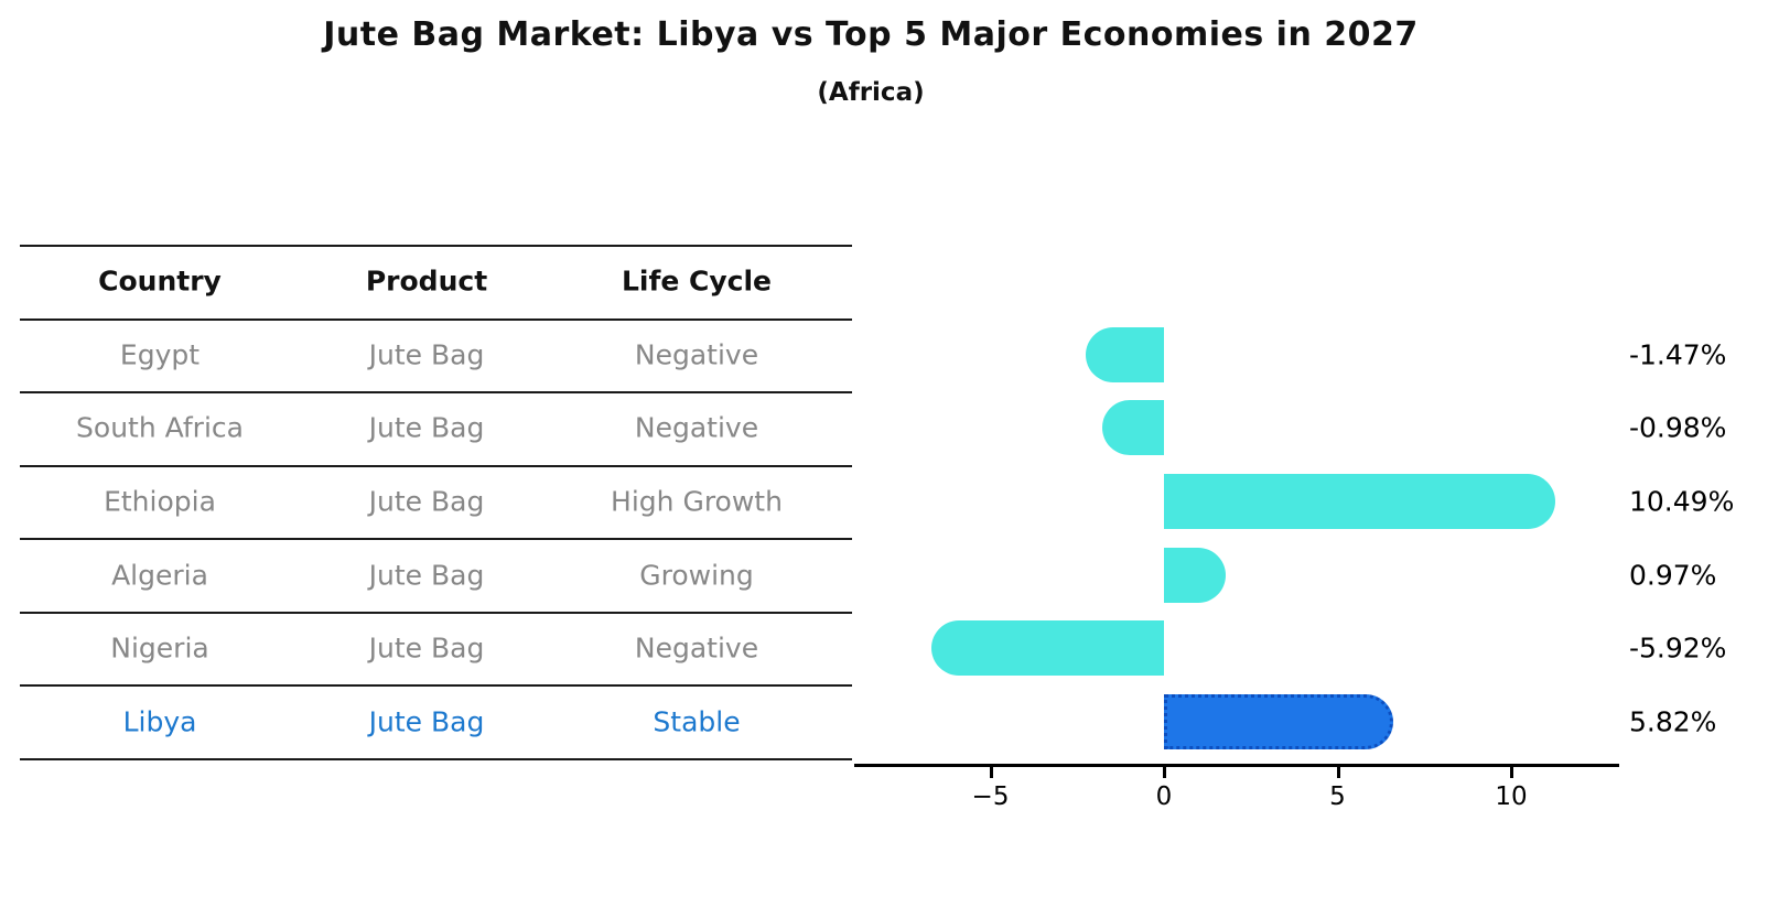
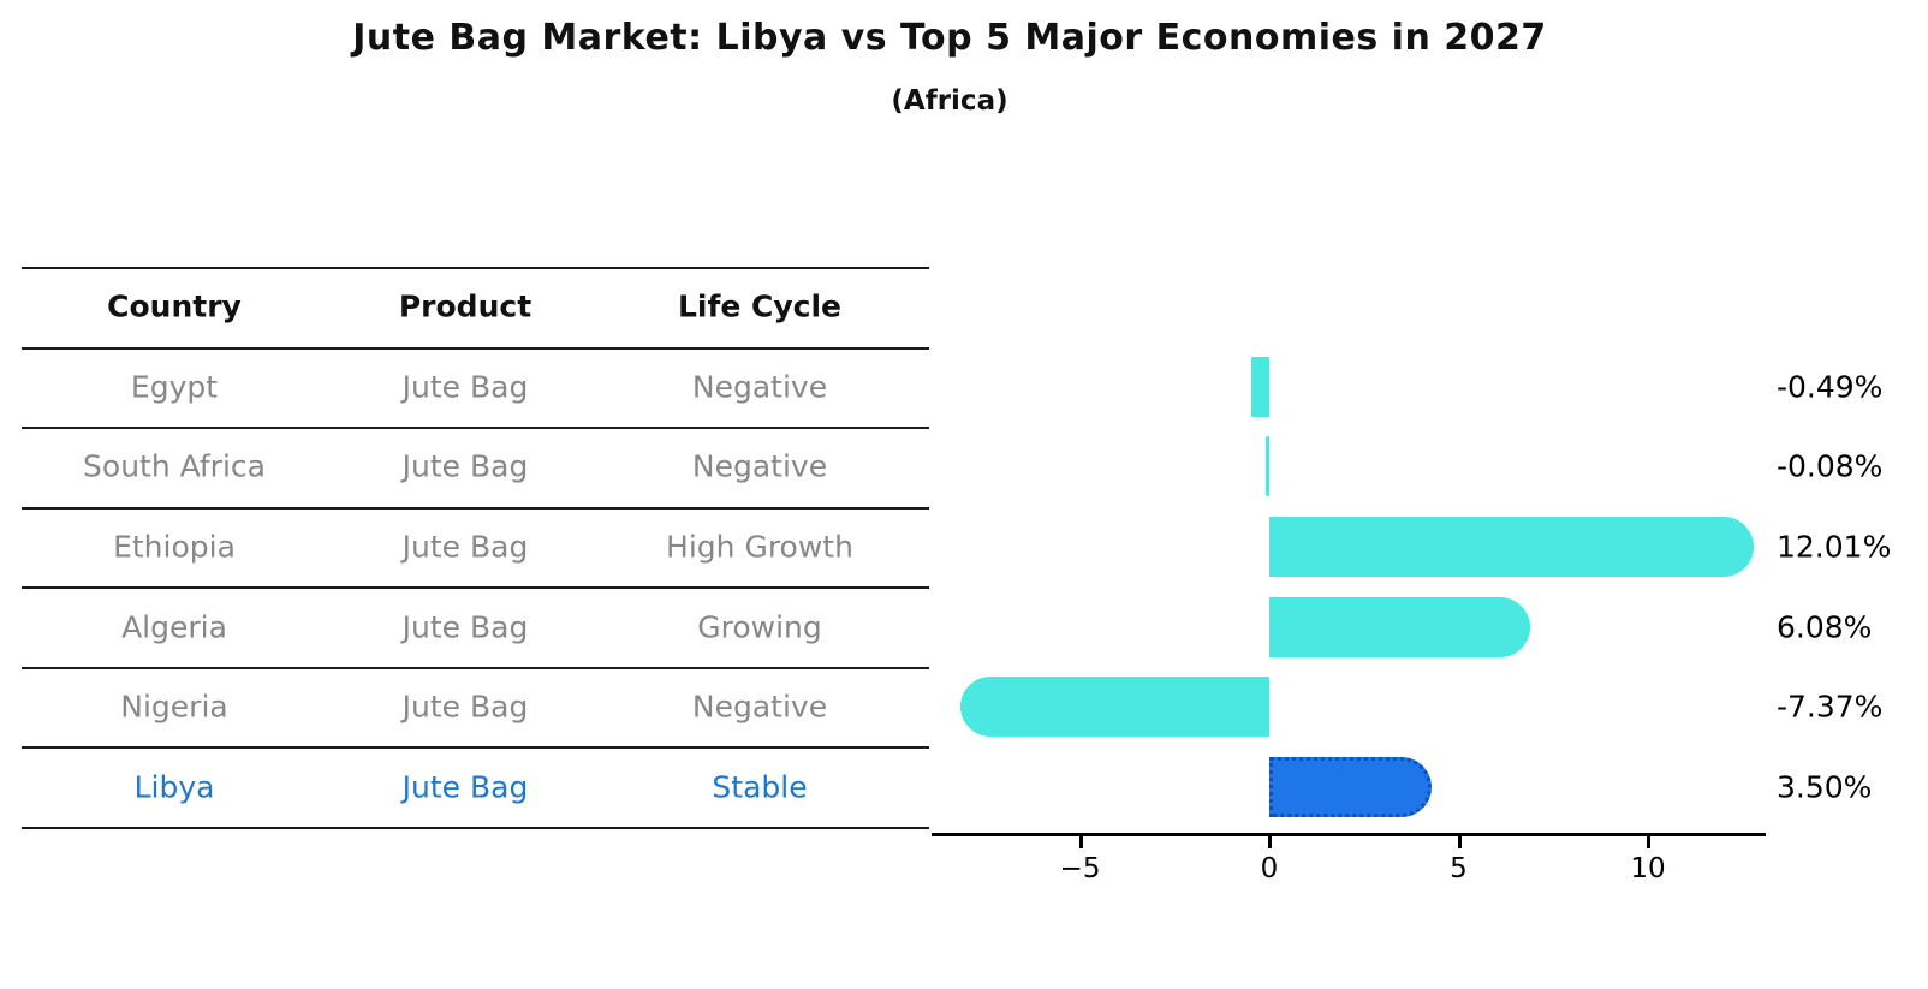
Egypt: -1.47% -> -0.49%
South Africa: -0.98% -> -0.08%
Ethiopia: 10.49% -> 12.01%
Algeria: 0.97% -> 6.08%
Nigeria: -5.92% -> -7.37%
Libya: 5.82% -> 3.50%
